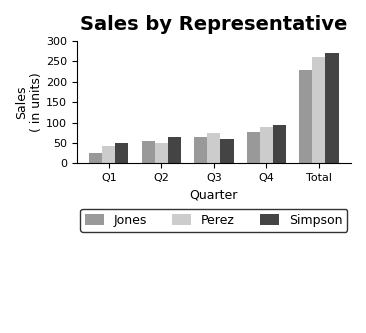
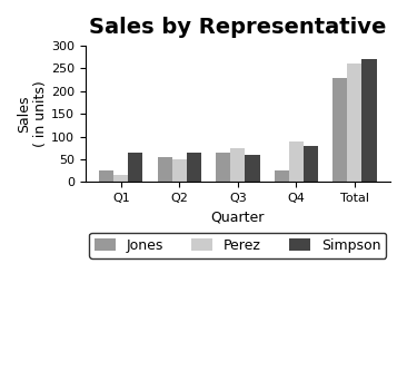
Perez/Q1: 42 -> 15
Simpson/Q1: 50 -> 65
Jones/Q4: 78 -> 25
Simpson/Q4: 93 -> 80
